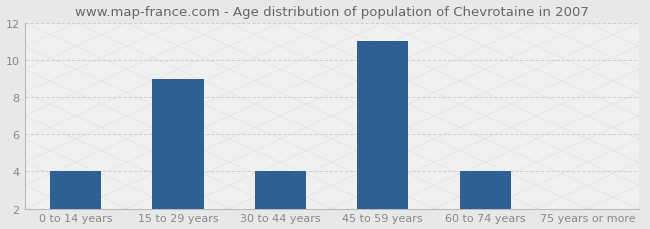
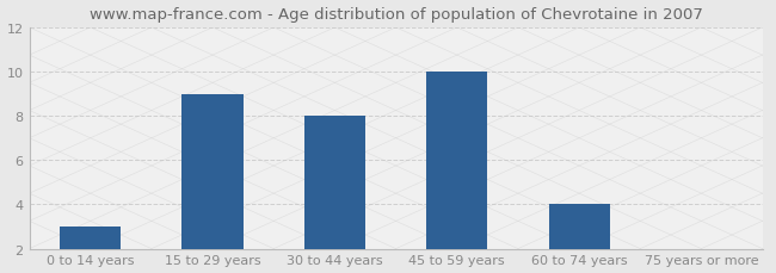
0 to 14 years: 4 -> 3
30 to 44 years: 4 -> 8
45 to 59 years: 11 -> 10
